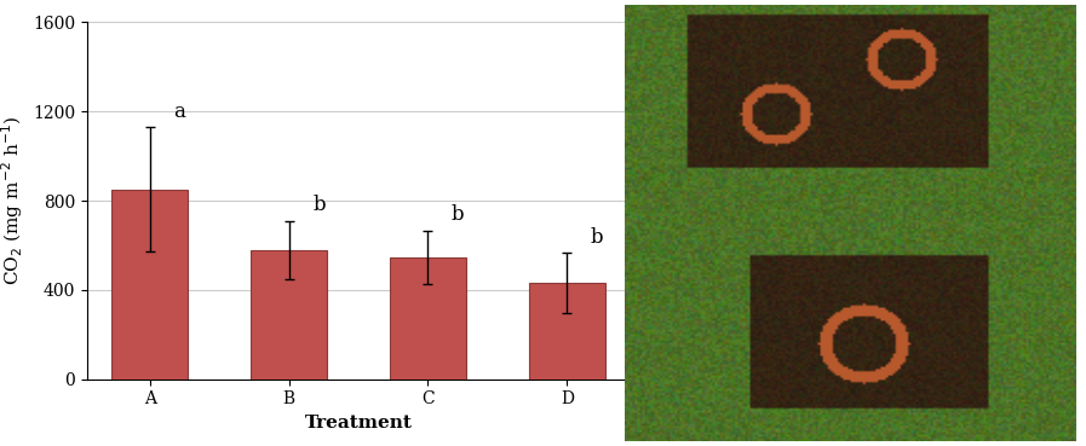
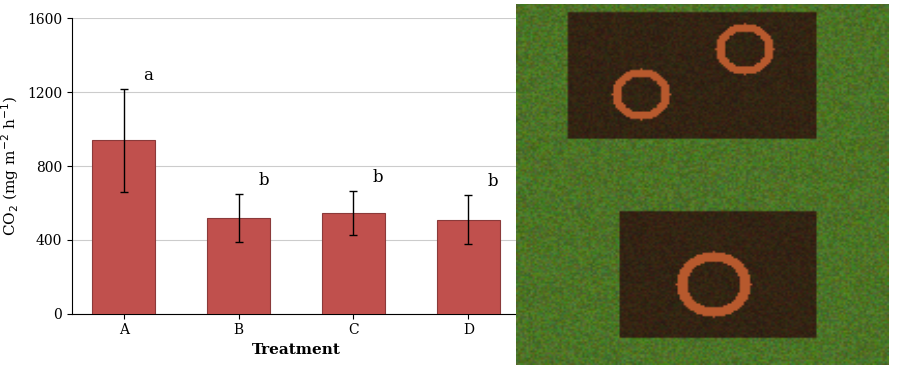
A: 850 -> 940
B: 580 -> 520
D: 430 -> 510
